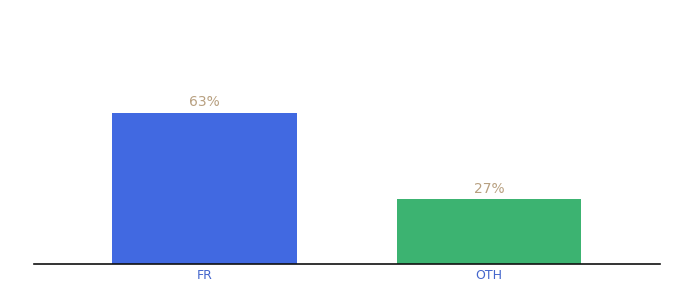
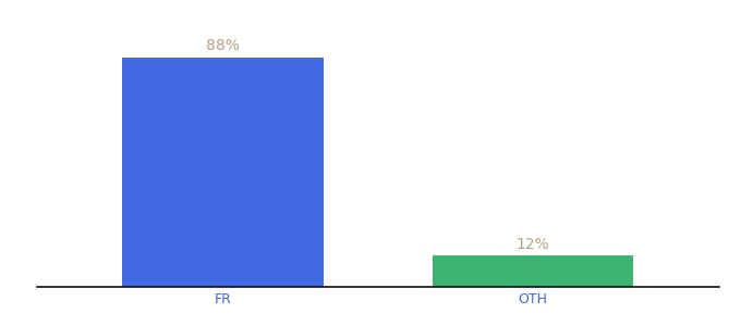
FR: 63% -> 88%
OTH: 27% -> 12%
